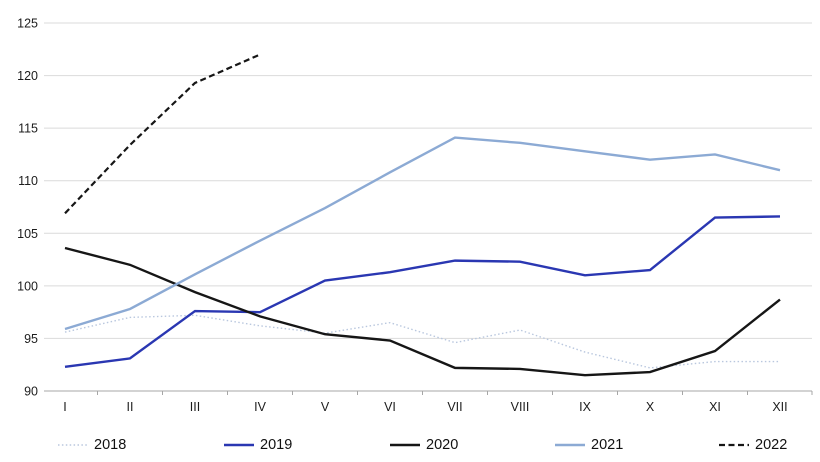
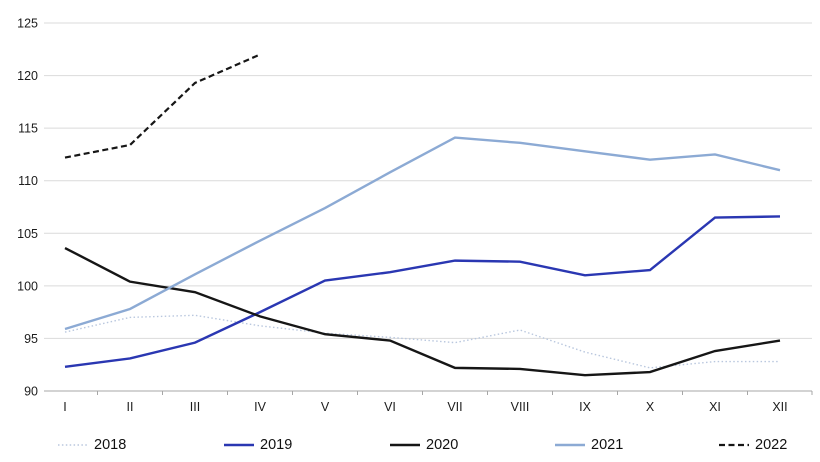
2022/I: 106.9 -> 112.2
2020/II: 102.0 -> 100.4
2019/III: 97.6 -> 94.6
2018/VI: 96.5 -> 95.1
2020/XII: 98.7 -> 94.8
